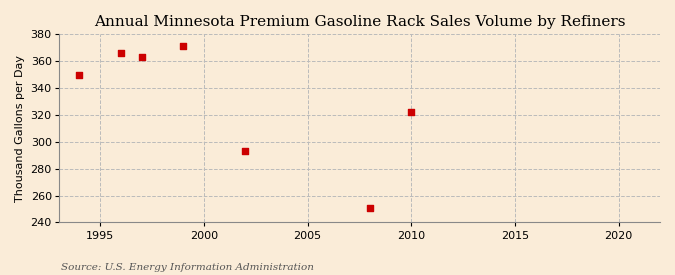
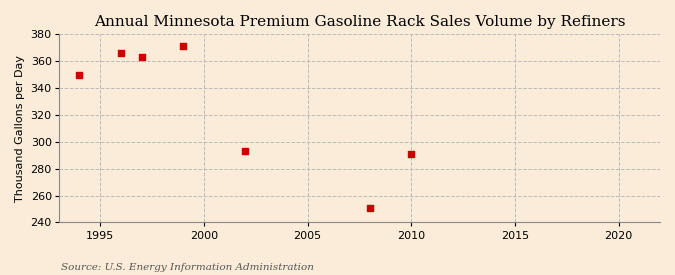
2010: 322 -> 291
